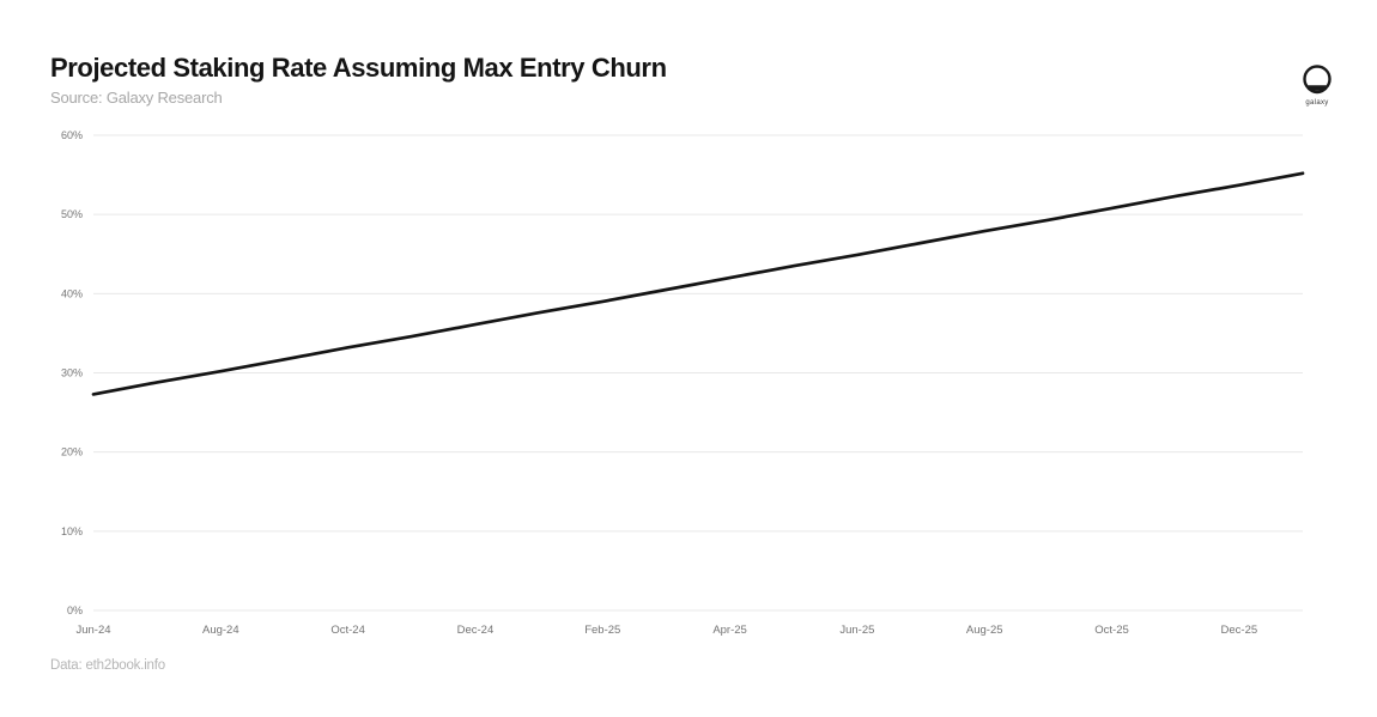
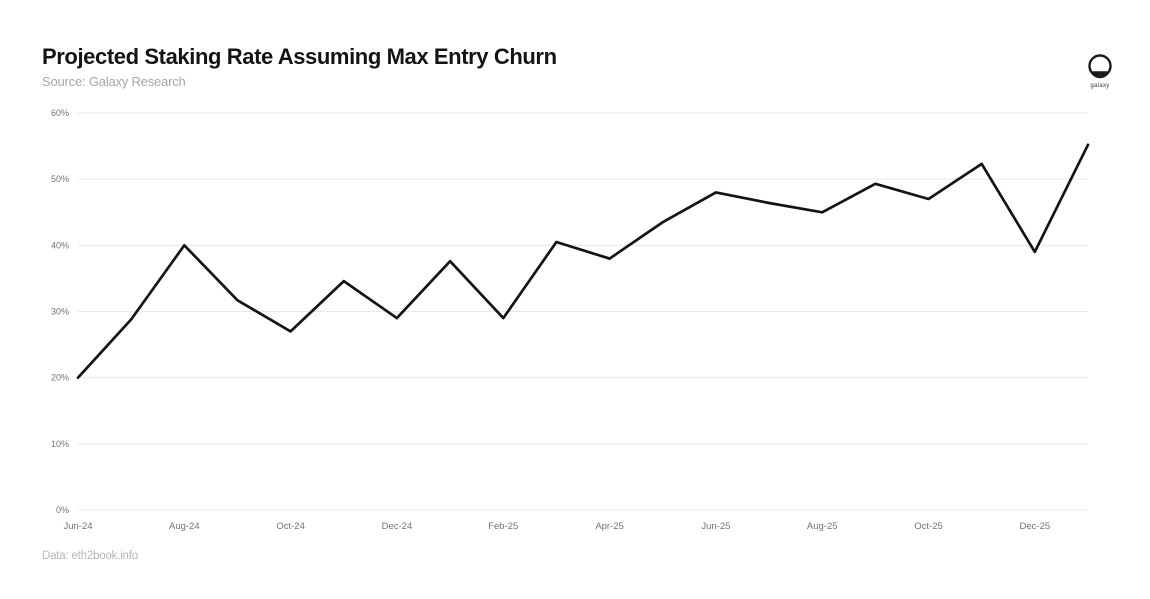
Jun-24: 27% -> 20%
Aug-24: 30% -> 40%
Oct-24: 33% -> 27%
Dec-24: 36% -> 29%
Feb-25: 39% -> 29%
Apr-25: 42% -> 38%
Jun-25: 45% -> 48%
Aug-25: 48% -> 45%
Oct-25: 51% -> 47%
Dec-25: 54% -> 39%
